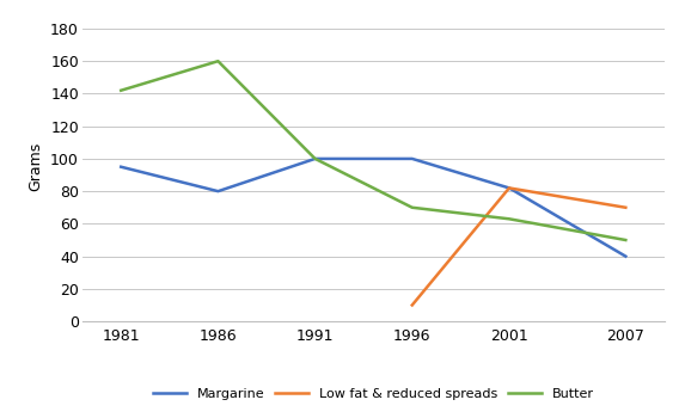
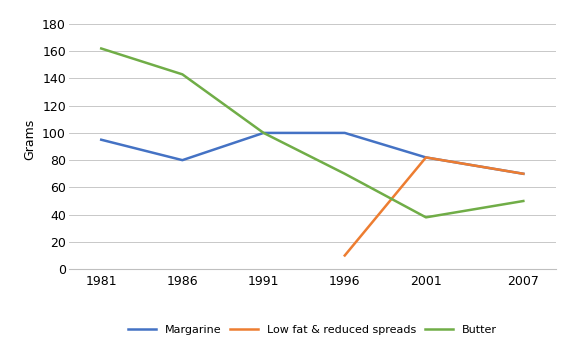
Butter/1981: 142 -> 162
Butter/1986: 160 -> 143
Butter/2001: 63 -> 38
Margarine/2007: 40 -> 70
